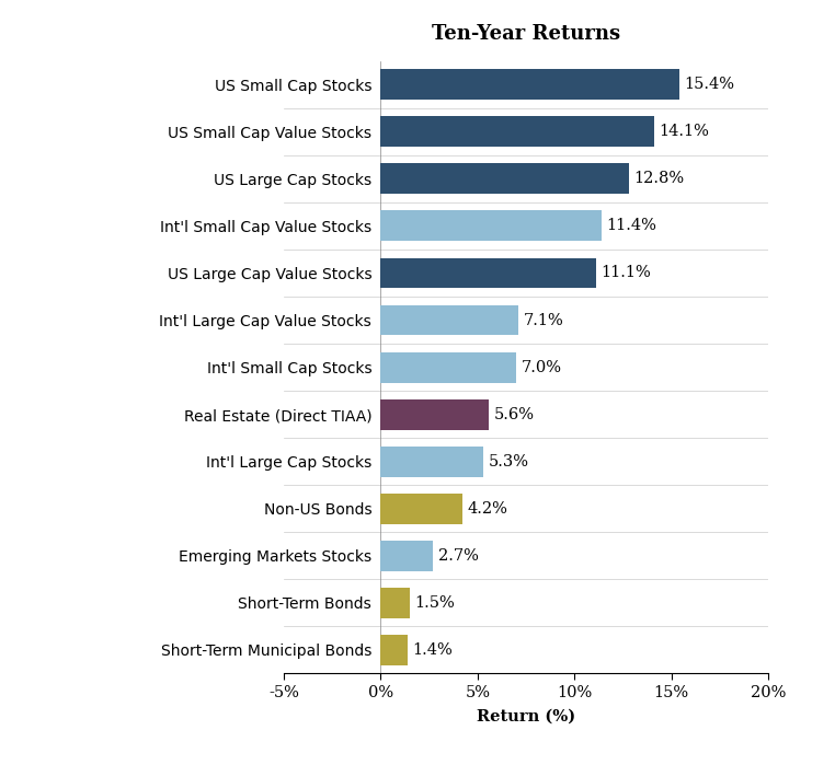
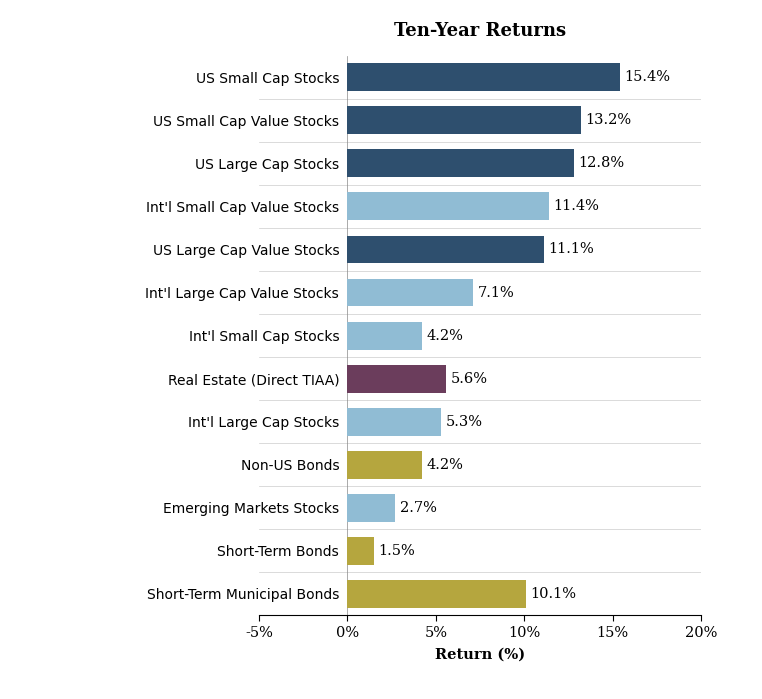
US Small Cap Value Stocks: 14.1% -> 13.2%
Int'l Small Cap Stocks: 7.0% -> 4.2%
Short-Term Municipal Bonds: 1.4% -> 10.1%
